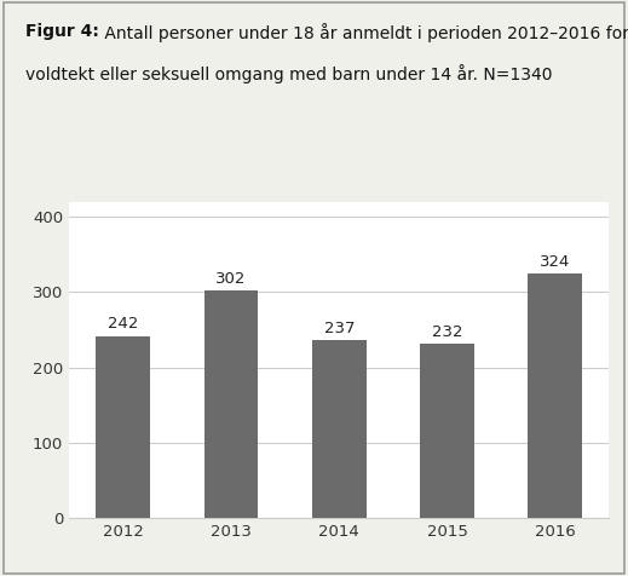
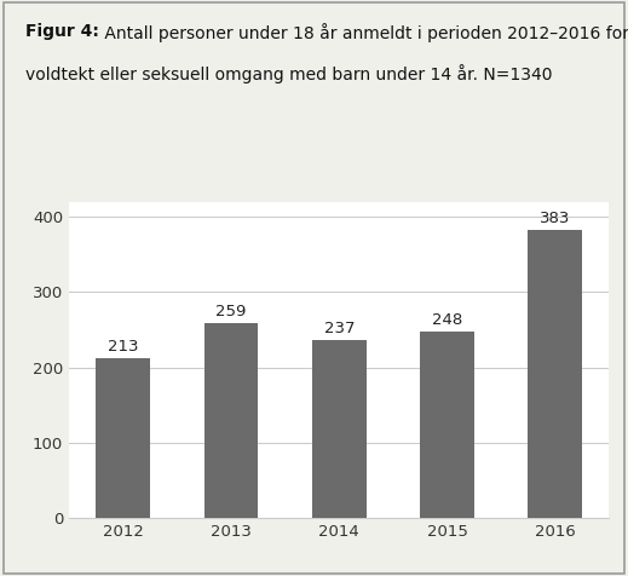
2012: 242 -> 213
2013: 302 -> 259
2015: 232 -> 248
2016: 324 -> 383
